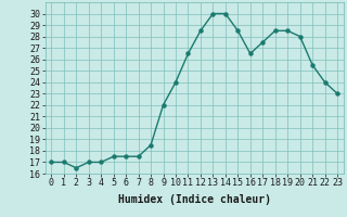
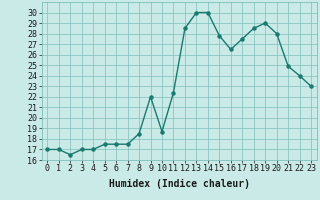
10: 24.0 -> 18.7
11: 26.5 -> 22.4
15: 28.5 -> 27.8
19: 28.5 -> 29.0
21: 25.5 -> 24.9
